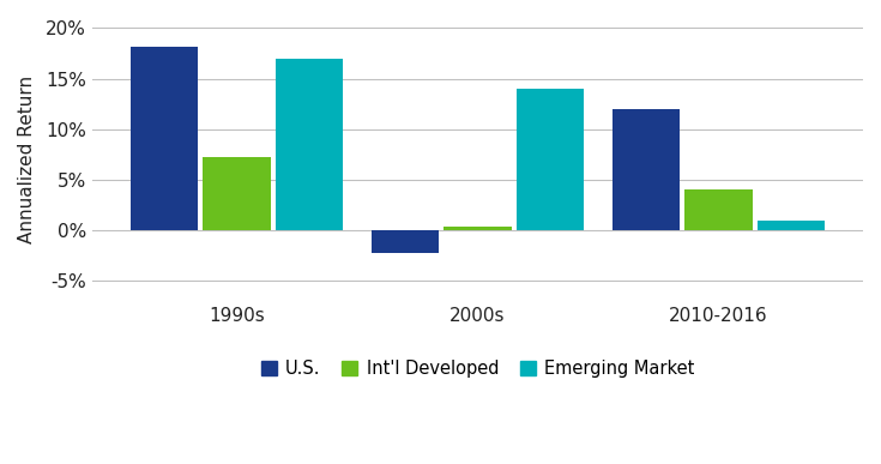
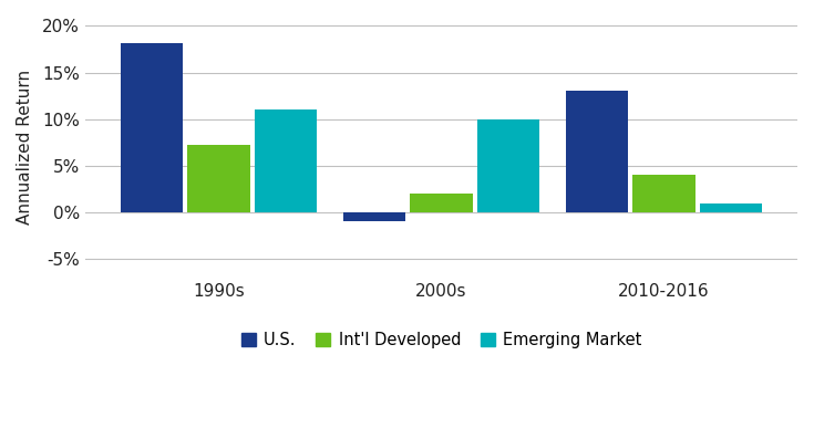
Emerging Market/1990s: 17% -> 11%
U.S./2000s: -2.2% -> -0.9%
Int'l Developed/2000s: 0.4% -> 2.0%
Emerging Market/2000s: 14% -> 10%
U.S./2010-2016: 12.0% -> 13.0%
